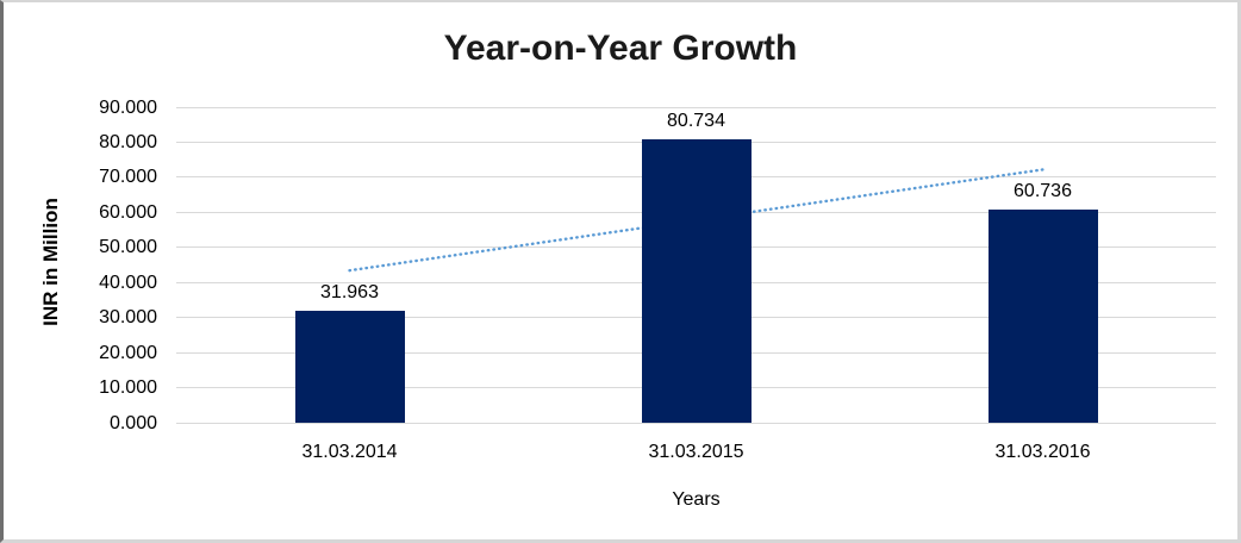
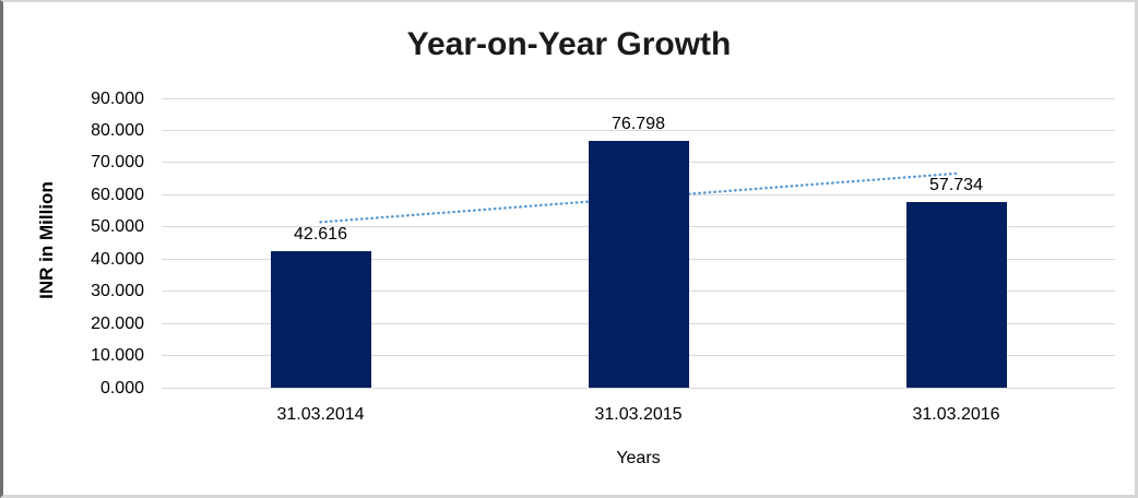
31.03.2014: 31.963 -> 42.616
31.03.2015: 80.734 -> 76.798
31.03.2016: 60.736 -> 57.734
